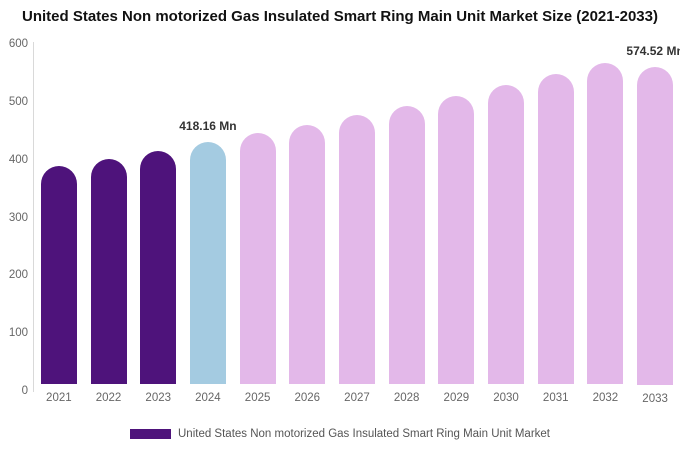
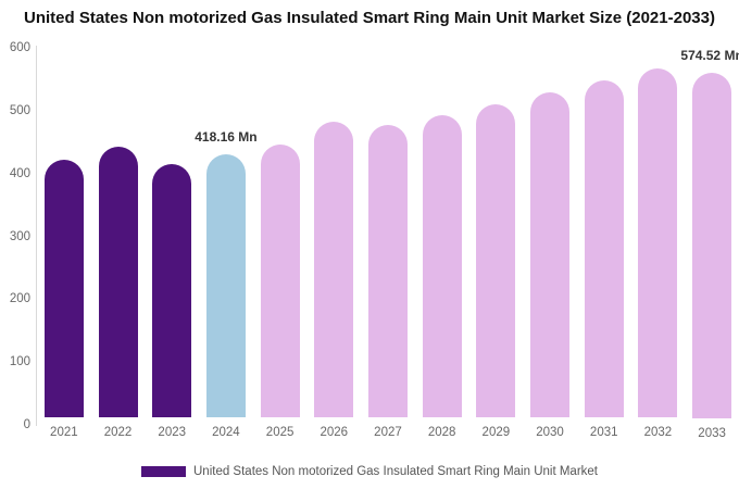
2021: 380 -> 410
2022: 390 -> 430
2026: 450 -> 470
